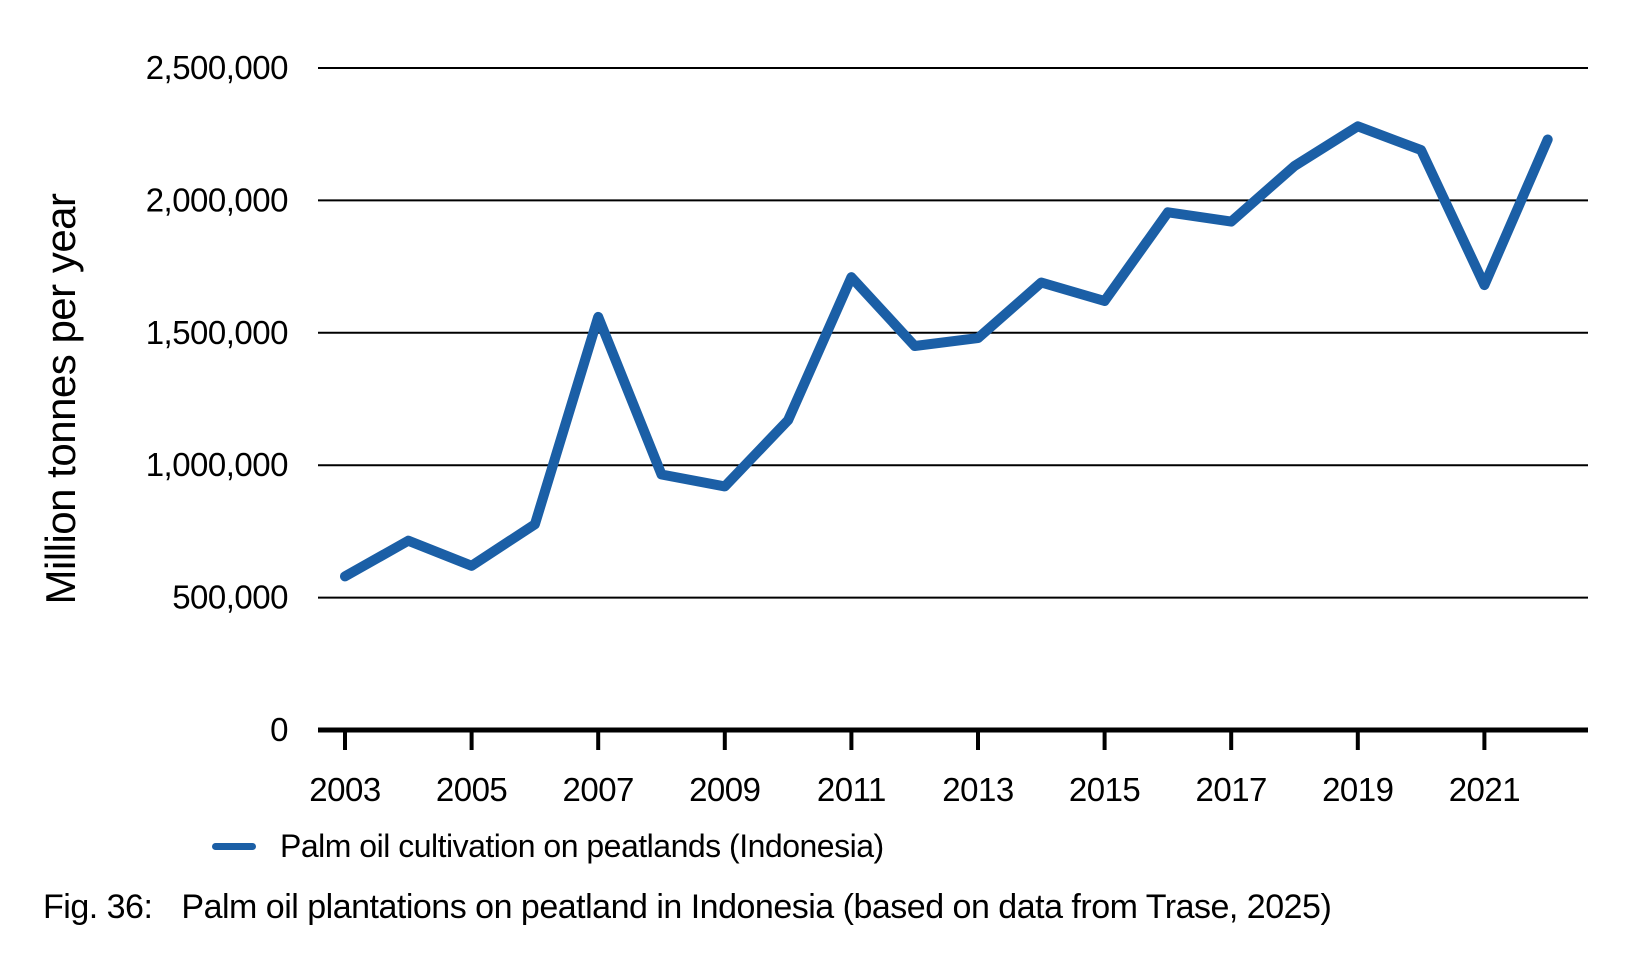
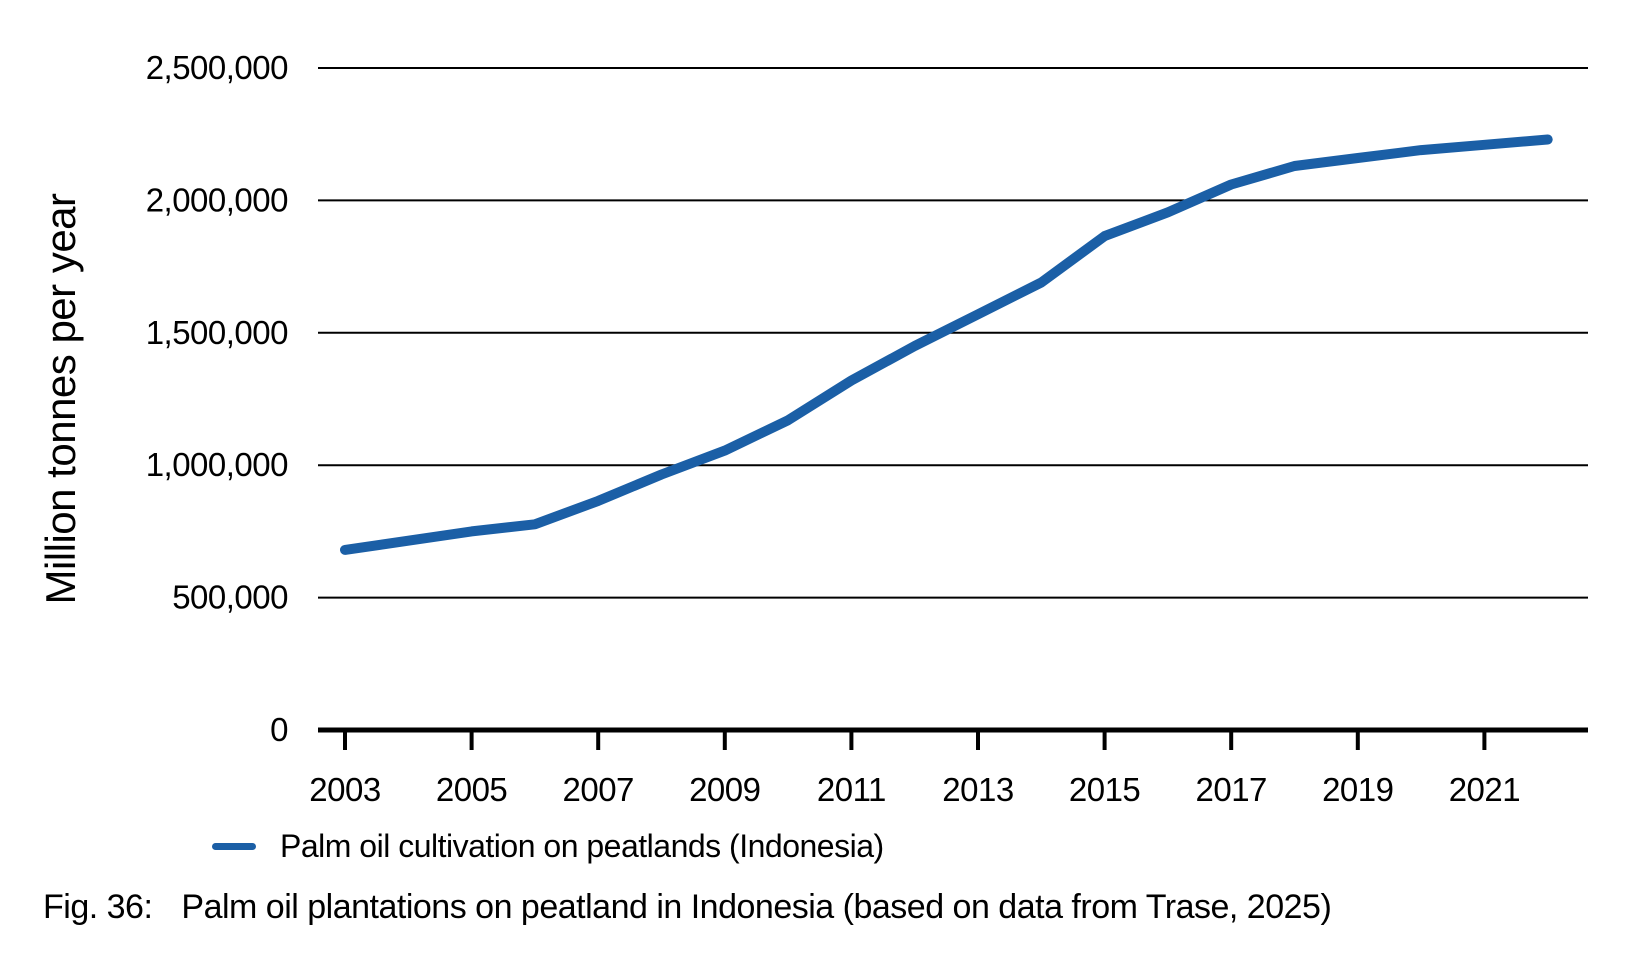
2003: 580000 -> 680000
2005: 620000 -> 750000
2007: 1560000 -> 860000
2009: 920000 -> 1060000
2011: 1710000 -> 1320000
2013: 1480000 -> 1570000
2015: 1620000 -> 1860000
2017: 1920000 -> 2060000
2019: 2280000 -> 2160000
2021: 1680000 -> 2210000
